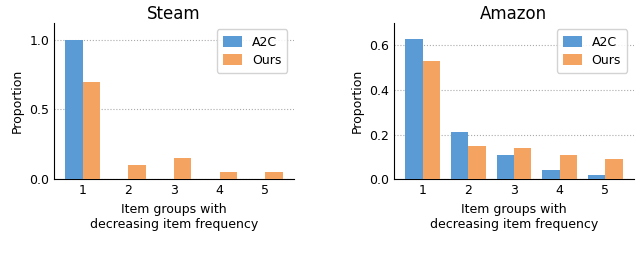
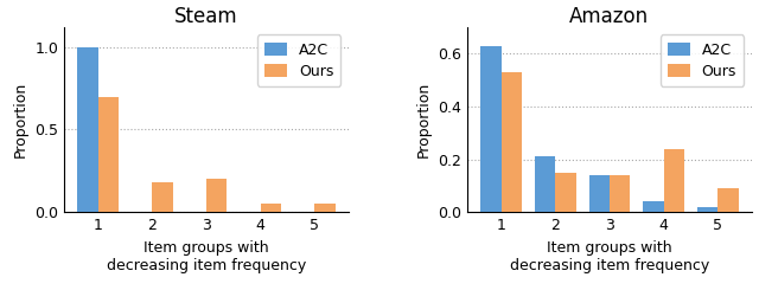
Steam/Ours/2: 0.10 -> 0.18
Steam/Ours/3: 0.15 -> 0.20
Amazon/A2C/3: 0.11 -> 0.14
Amazon/Ours/4: 0.11 -> 0.24
